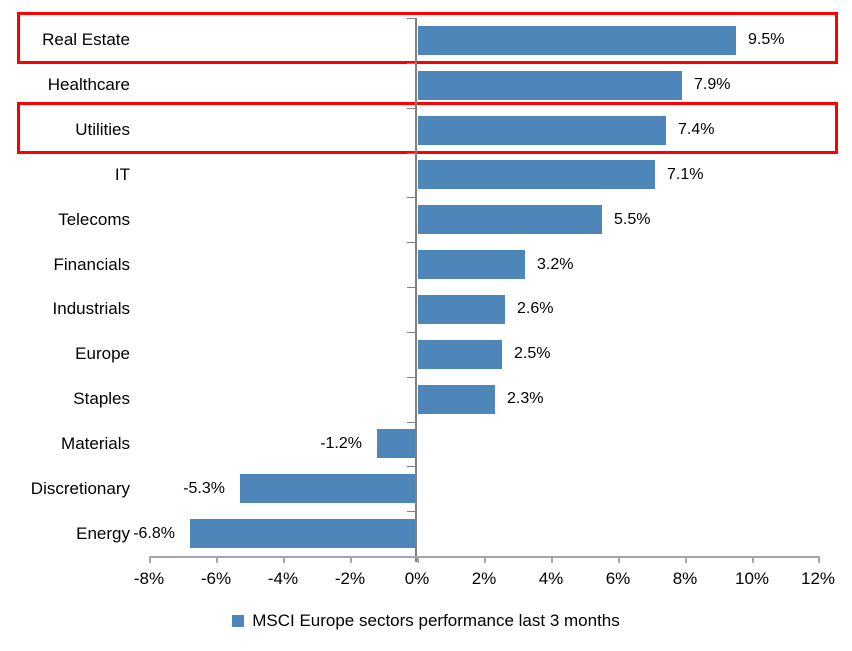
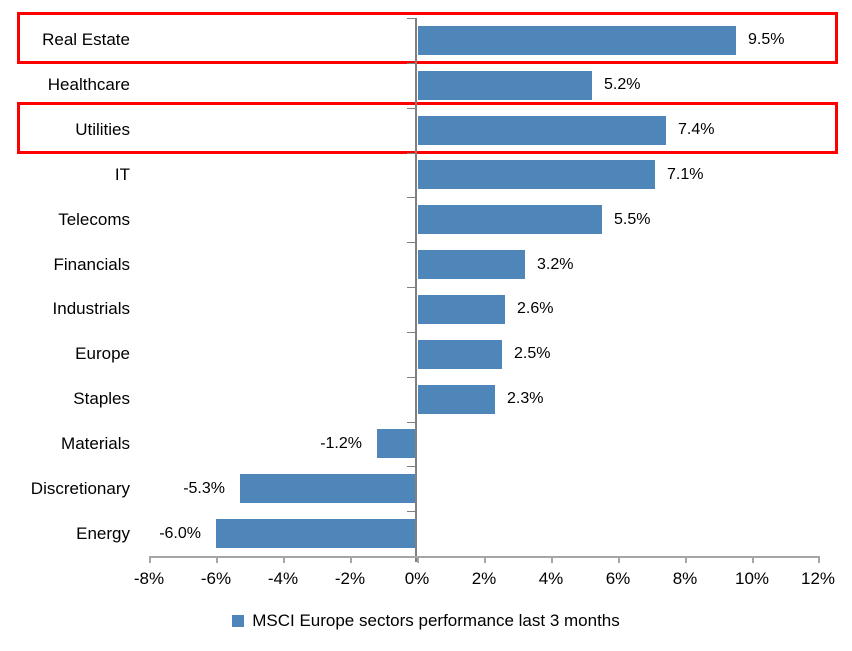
Healthcare: 7.9% -> 5.2%
Energy: -6.8% -> -6.0%
